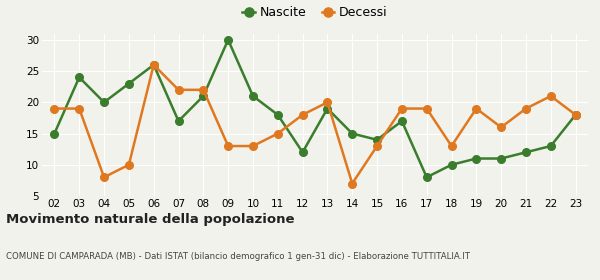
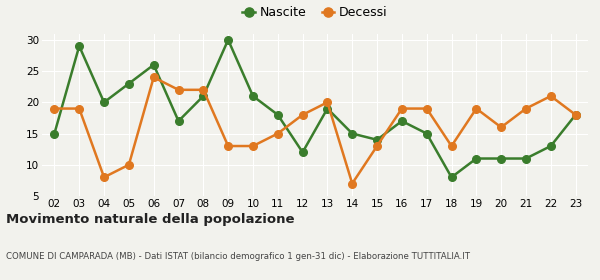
Nascite/03: 24 -> 29
Decessi/06: 26 -> 24
Nascite/17: 8 -> 15
Nascite/18: 10 -> 8
Nascite/21: 12 -> 11
